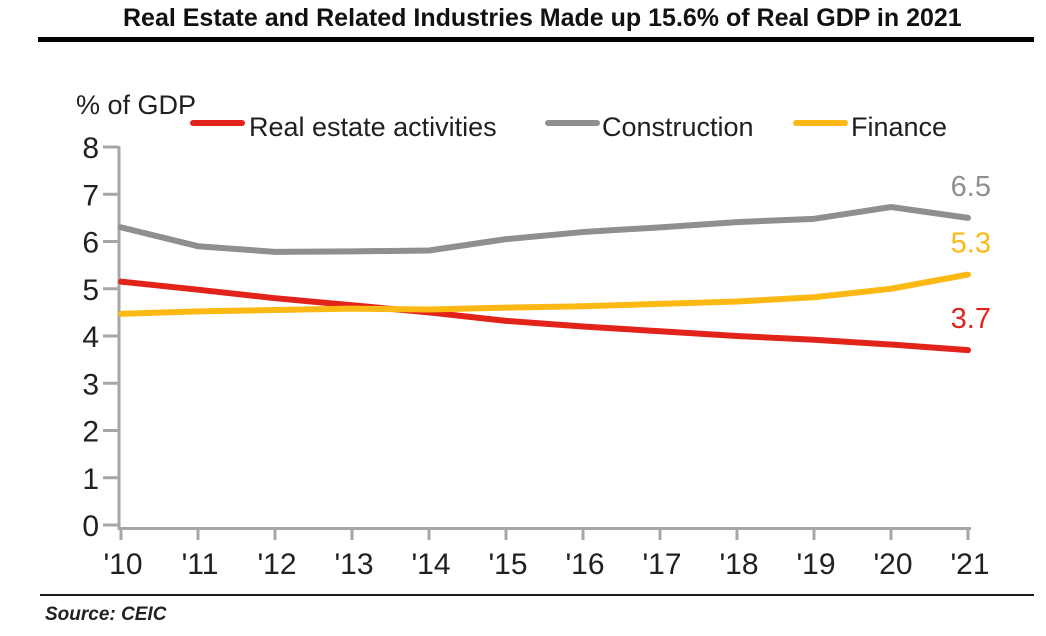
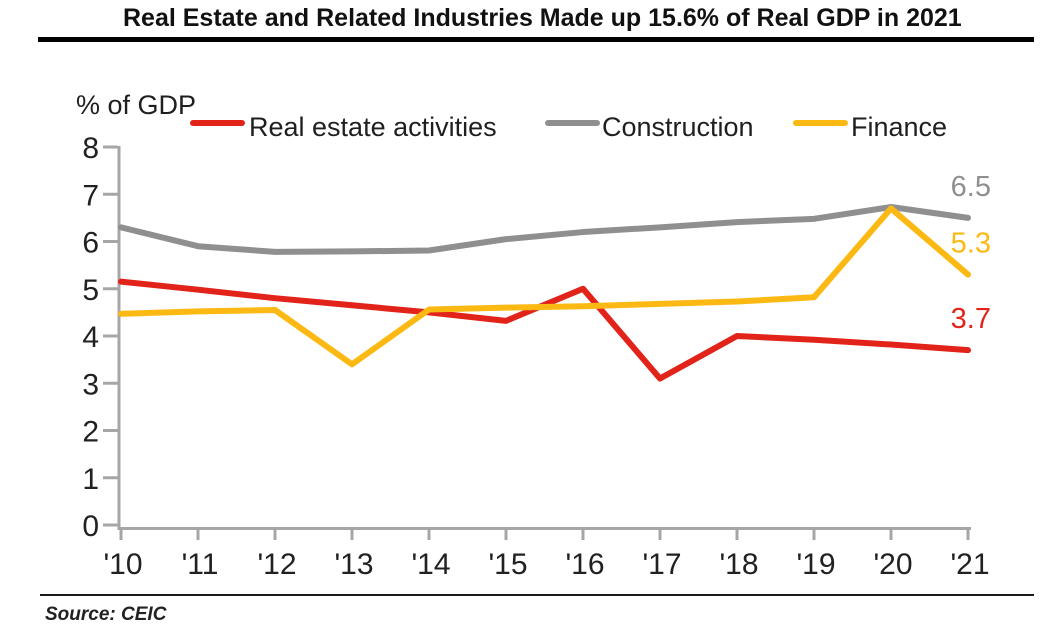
Finance/'13: 4.6 -> 3.4
Real estate activities/'16: 4.2 -> 5.0
Real estate activities/'17: 4.1 -> 3.1
Finance/'20: 5.0 -> 6.7
